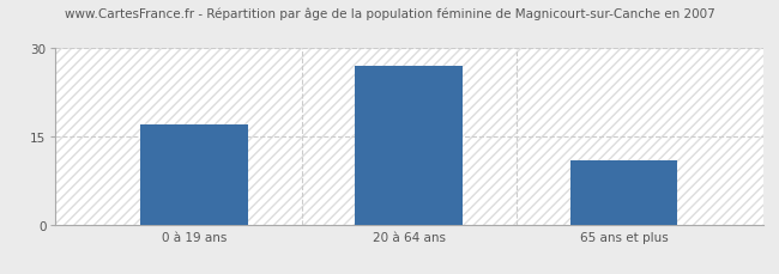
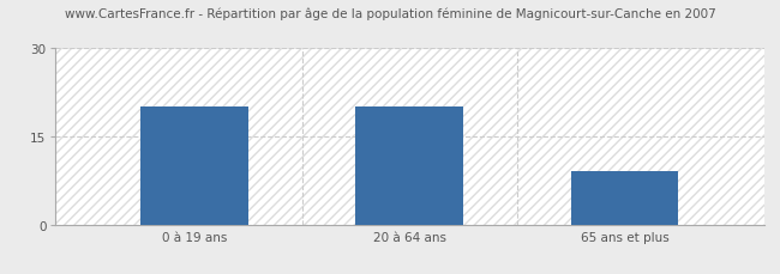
0 à 19 ans: 17 -> 20
20 à 64 ans: 27 -> 20
65 ans et plus: 11 -> 9
